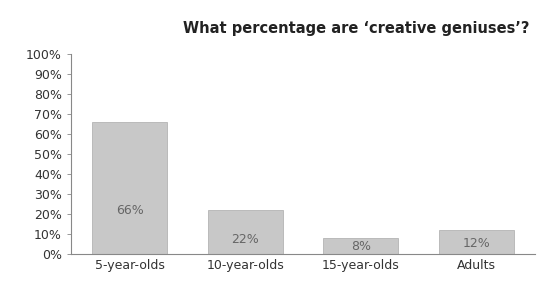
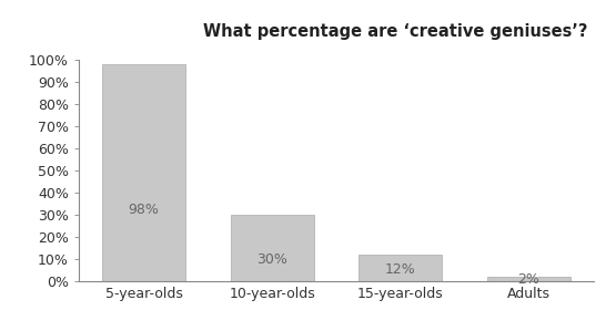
5-year-olds: 66% -> 98%
10-year-olds: 22% -> 30%
15-year-olds: 8% -> 12%
Adults: 12% -> 2%
